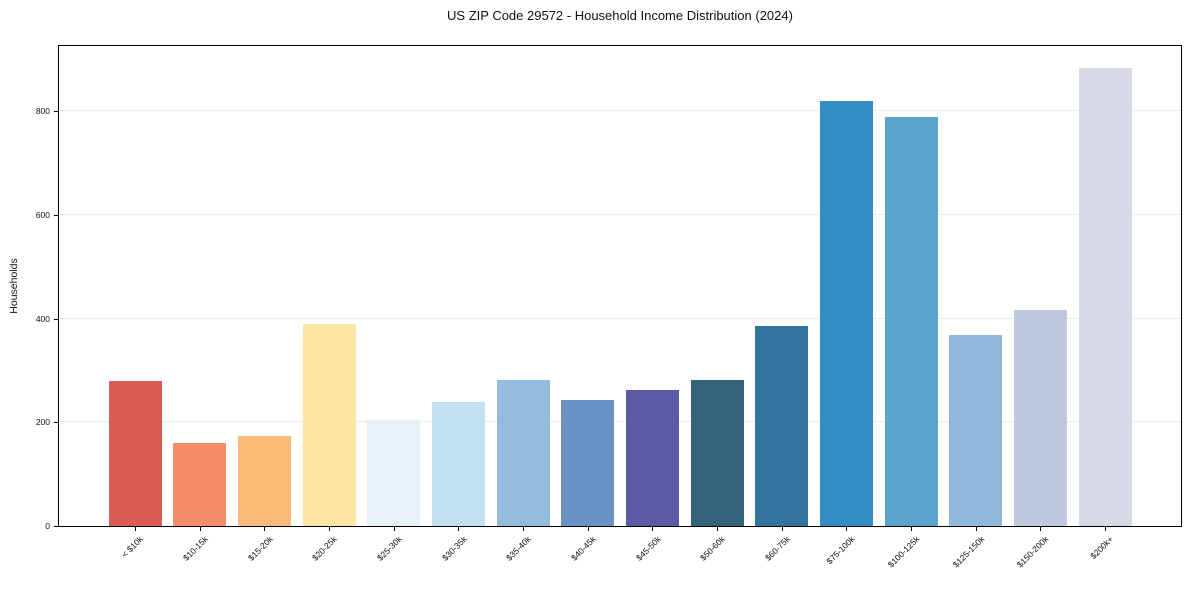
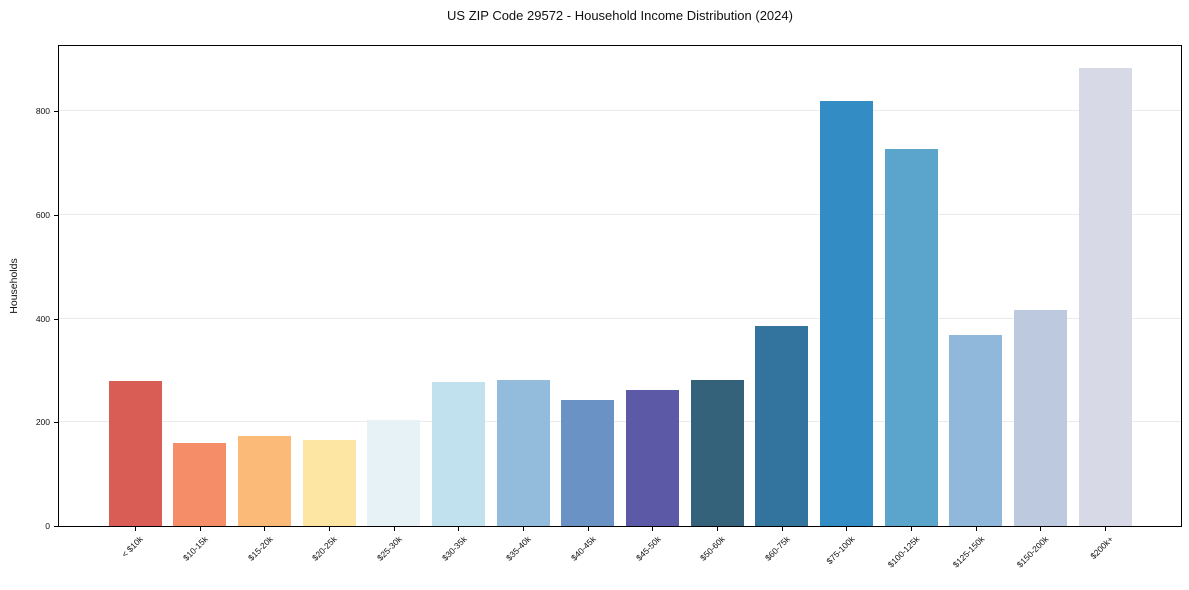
$20-25k: 390 -> 160
$30-35k: 240 -> 280
$100-125k: 790 -> 730
